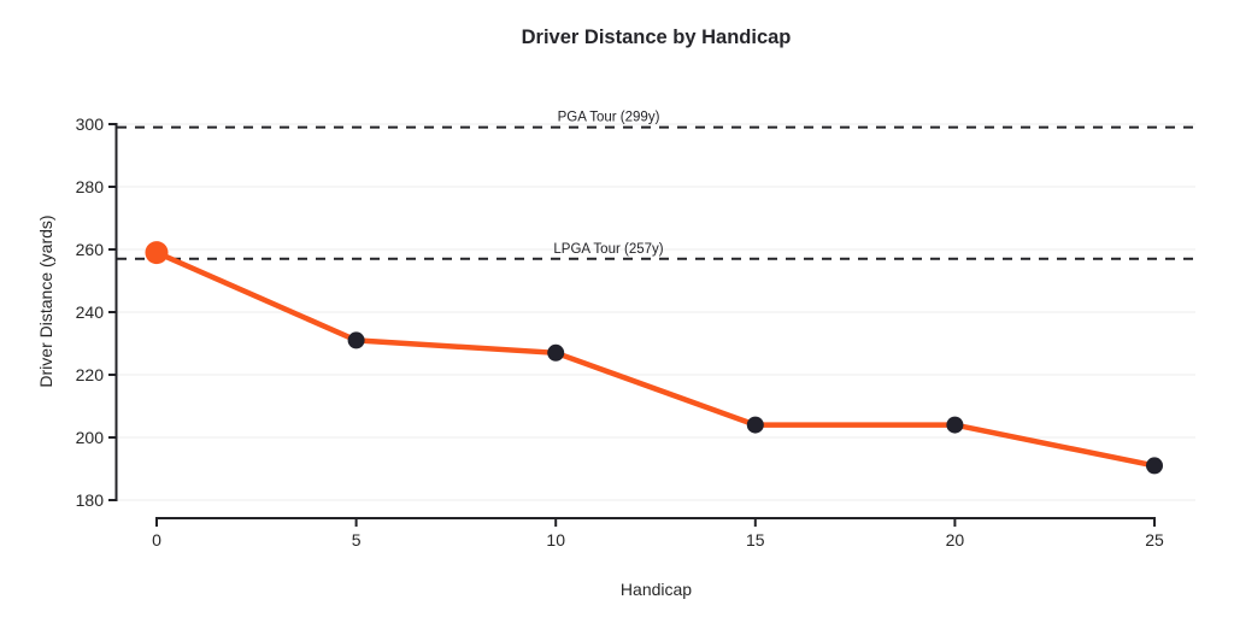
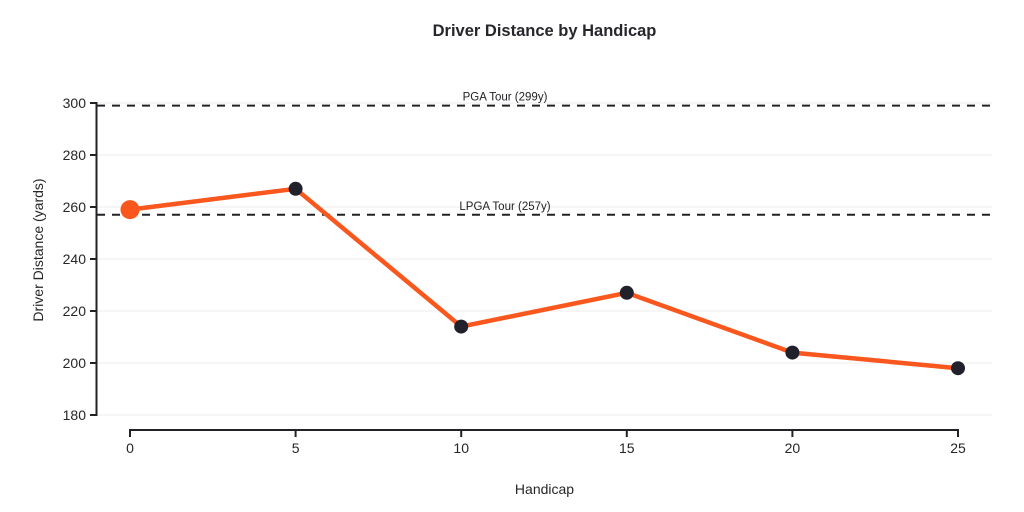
5: 231 -> 267
10: 227 -> 214
15: 204 -> 227
25: 191 -> 198
